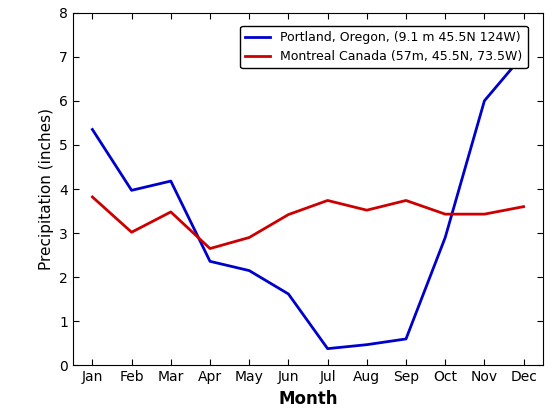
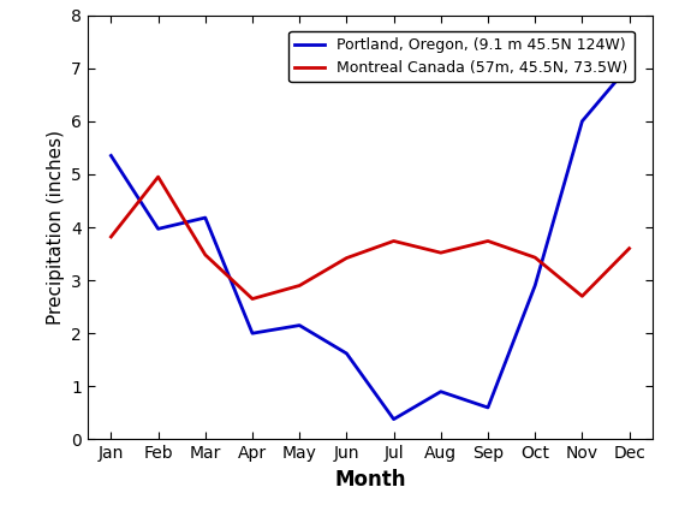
Montreal Canada (57m, 45.5N, 73.5W)/Feb: 3.02 -> 4.95
Portland, Oregon, (9.1 m 45.5N 124W)/Apr: 2.36 -> 2.00
Portland, Oregon, (9.1 m 45.5N 124W)/Aug: 0.47 -> 0.90
Montreal Canada (57m, 45.5N, 73.5W)/Nov: 3.43 -> 2.70
